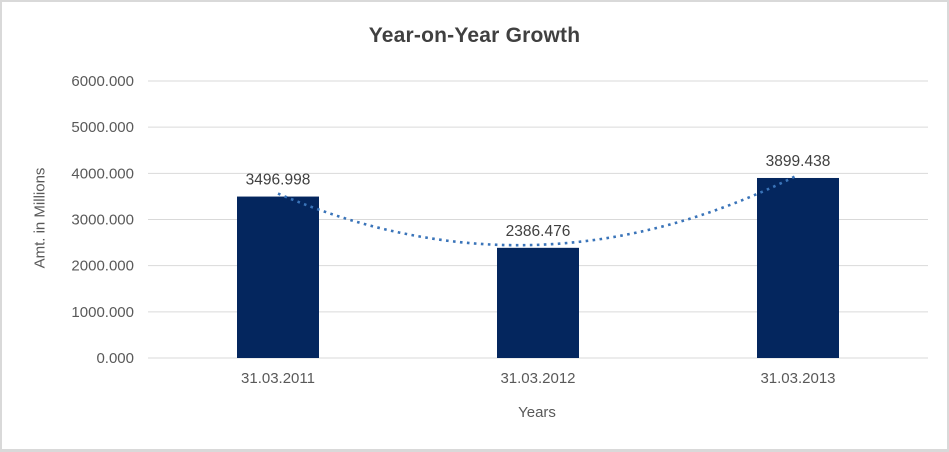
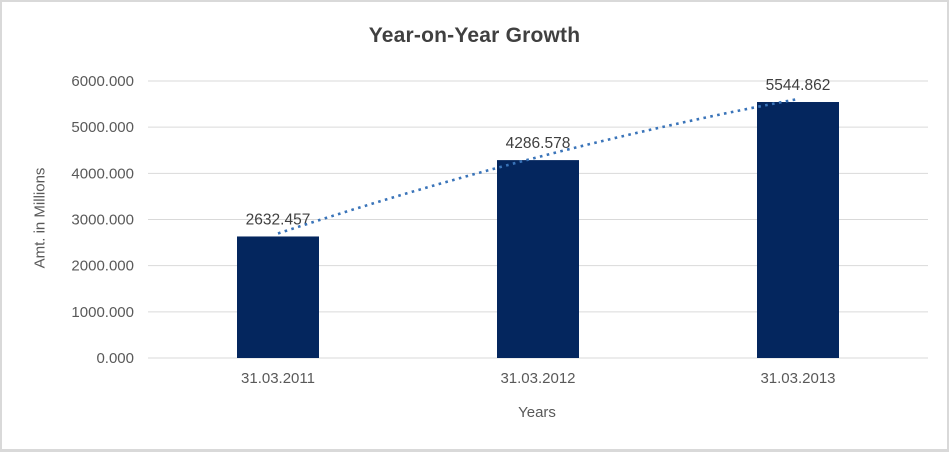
31.03.2011: 3496.998 -> 2632.457
31.03.2012: 2386.476 -> 4286.578
31.03.2013: 3899.438 -> 5544.862
